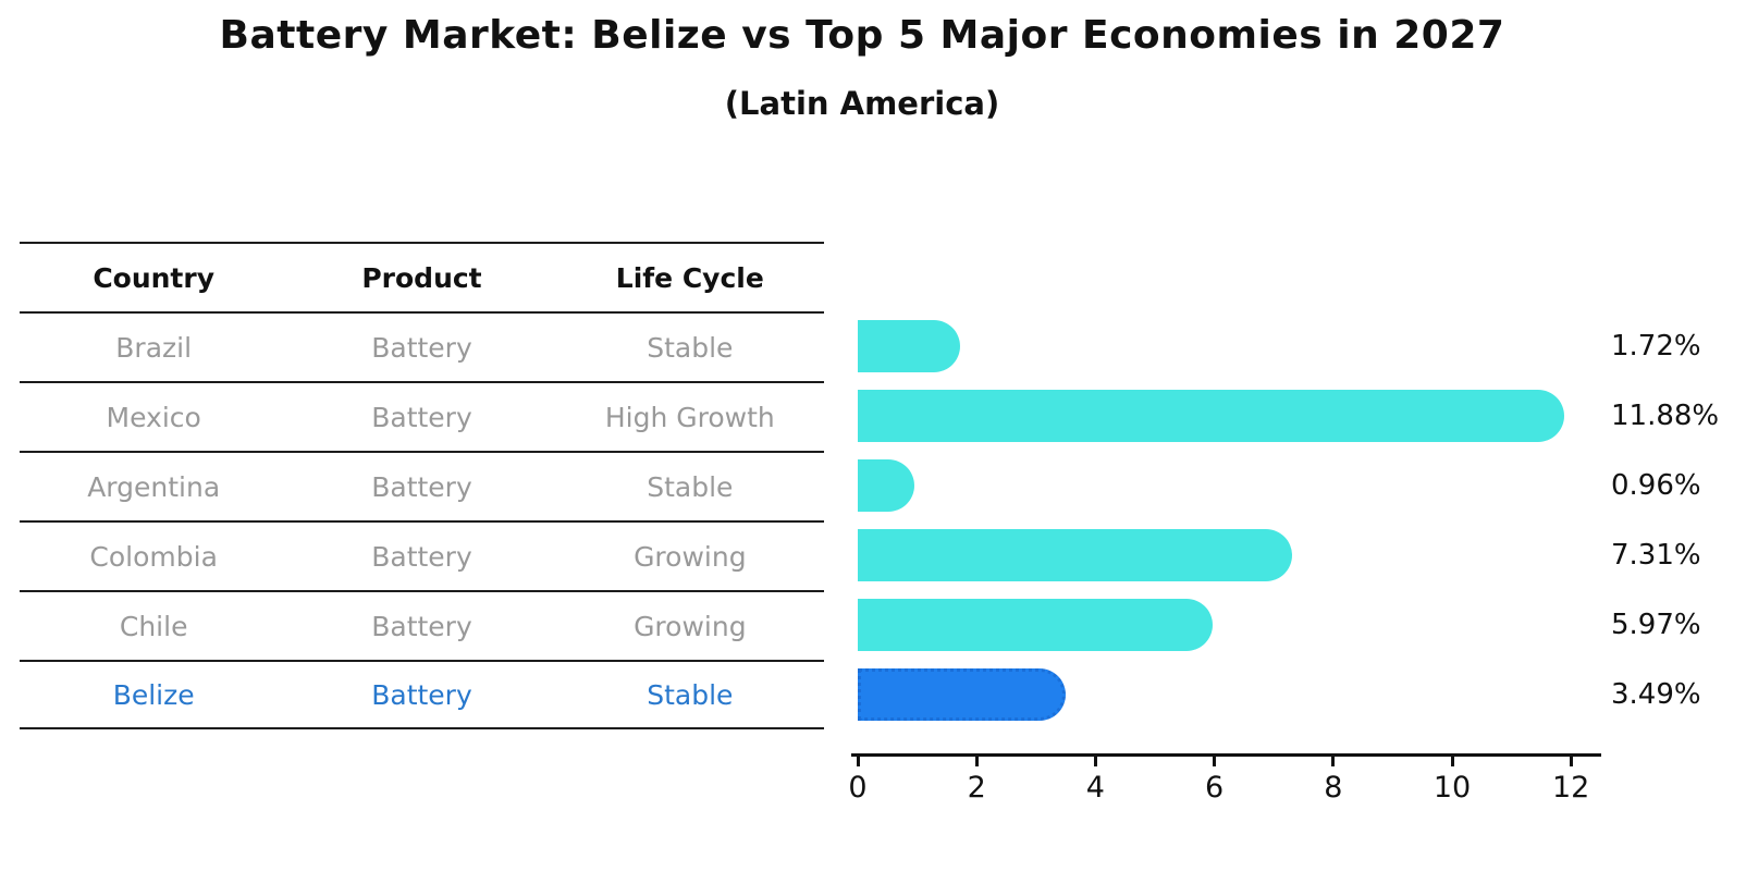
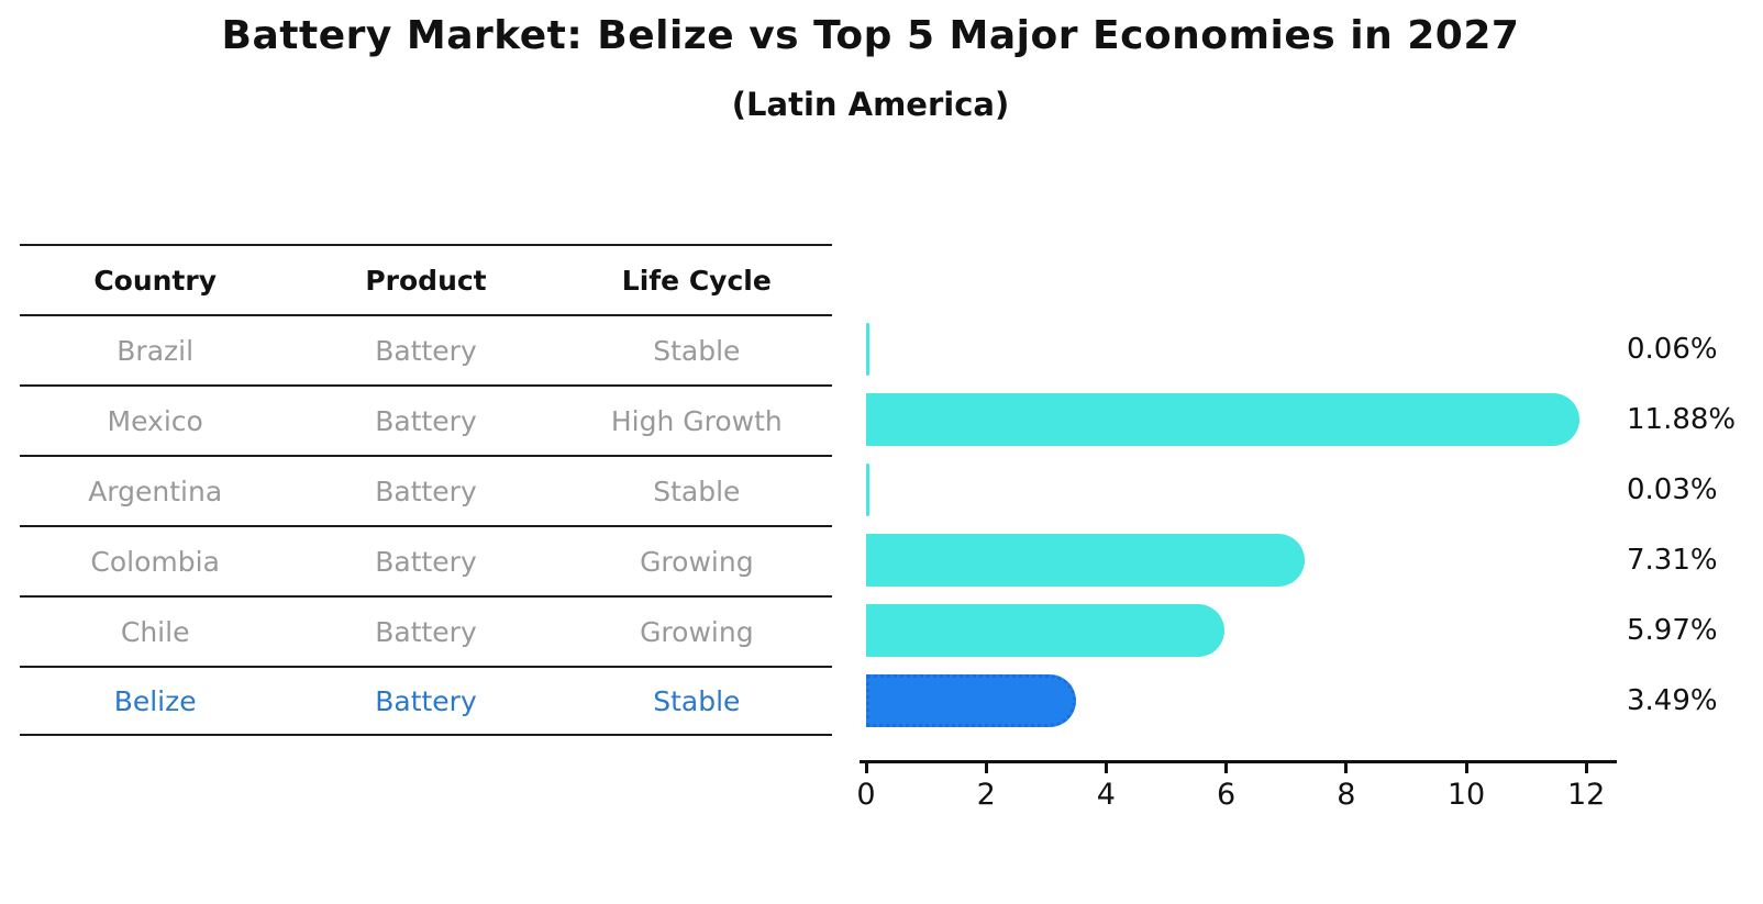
Brazil: 1.72% -> 0.06%
Argentina: 0.96% -> 0.03%
